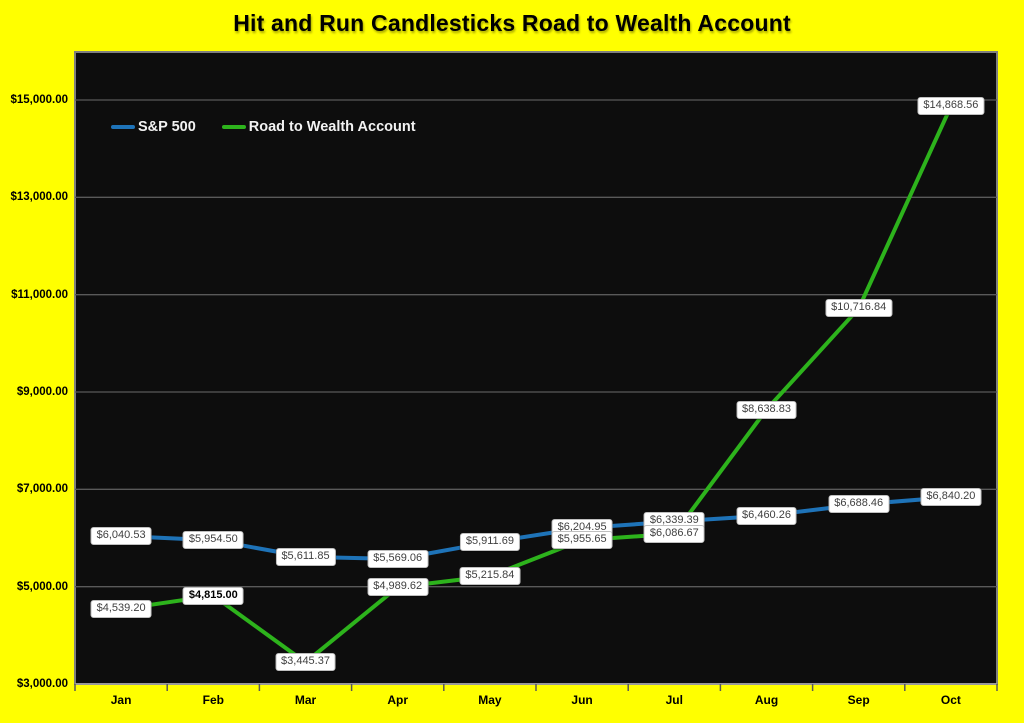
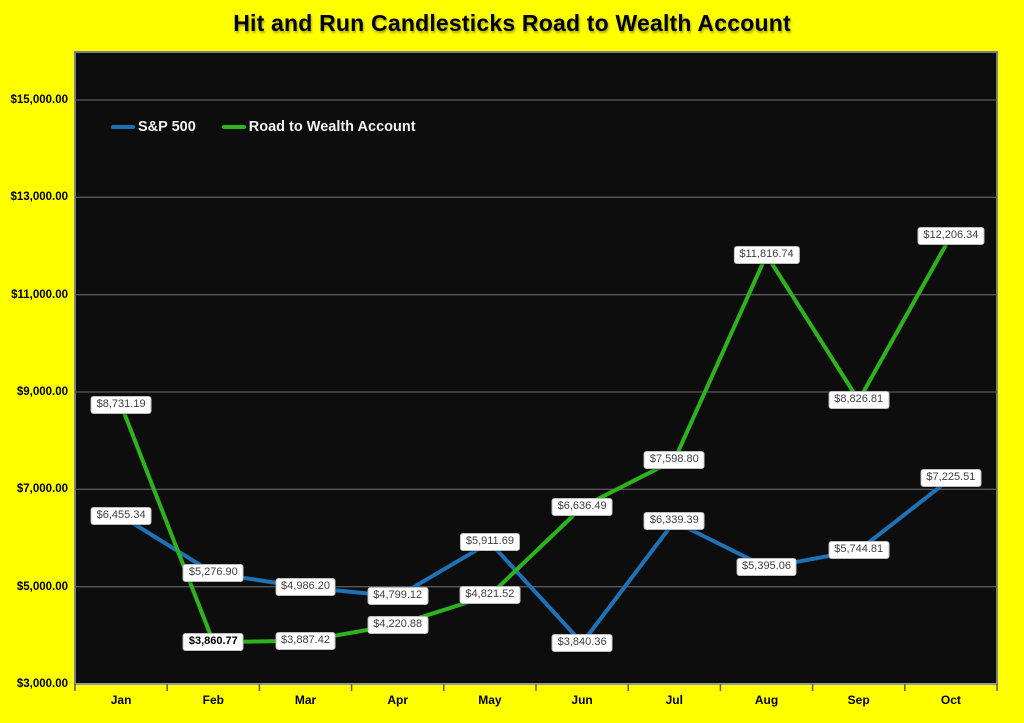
S&P 500/Jan: $6,040.53 -> $6,455.34
Road to Wealth Account/Jan: $4,539.20 -> $8,731.19
S&P 500/Feb: $5,954.50 -> $5,276.90
Road to Wealth Account/Feb: $4,815.00 -> $3,860.77
S&P 500/Mar: $5,611.85 -> $4,986.20
Road to Wealth Account/Mar: $3,445.37 -> $3,887.42
S&P 500/Apr: $5,569.06 -> $4,799.12
Road to Wealth Account/Apr: $4,989.62 -> $4,220.88
Road to Wealth Account/May: $5,215.84 -> $4,821.52
S&P 500/Jun: $6,204.95 -> $3,840.36
Road to Wealth Account/Jun: $5,955.65 -> $6,636.49
Road to Wealth Account/Jul: $6,086.67 -> $7,598.80
S&P 500/Aug: $6,460.26 -> $5,395.06
Road to Wealth Account/Aug: $8,638.83 -> $11,816.74
S&P 500/Sep: $6,688.46 -> $5,744.81
Road to Wealth Account/Sep: $10,716.84 -> $8,826.81
S&P 500/Oct: $6,840.20 -> $7,225.51
Road to Wealth Account/Oct: $14,868.56 -> $12,206.34
